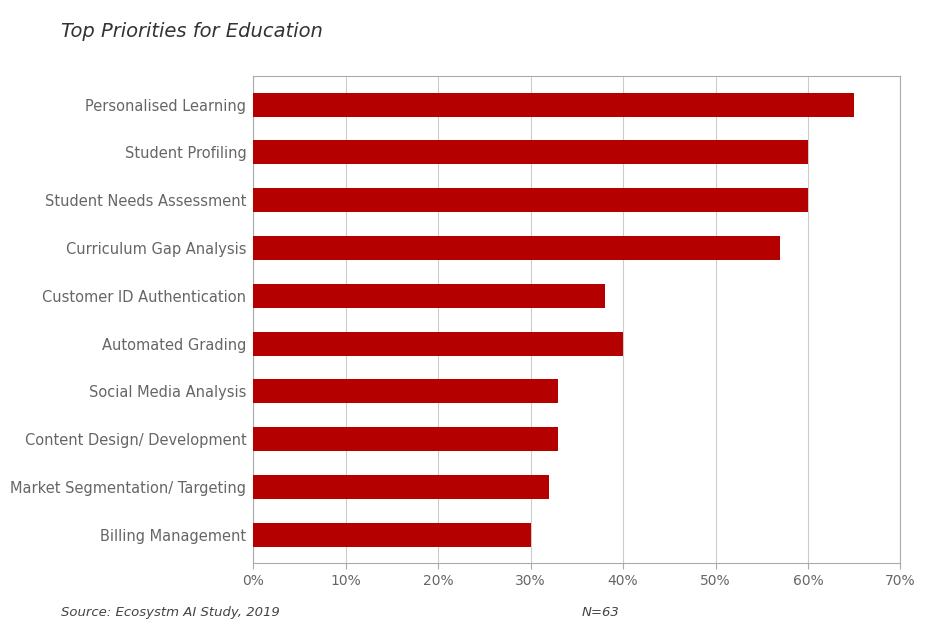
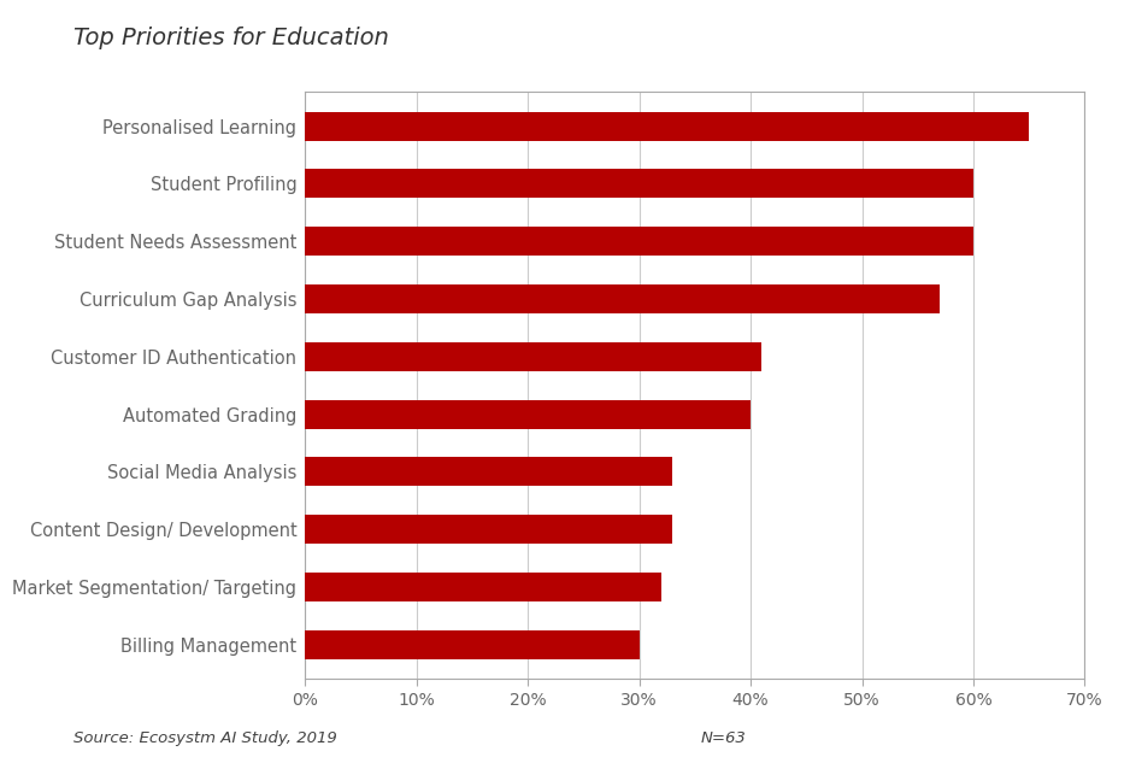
Customer ID Authentication: 38% -> 41%
